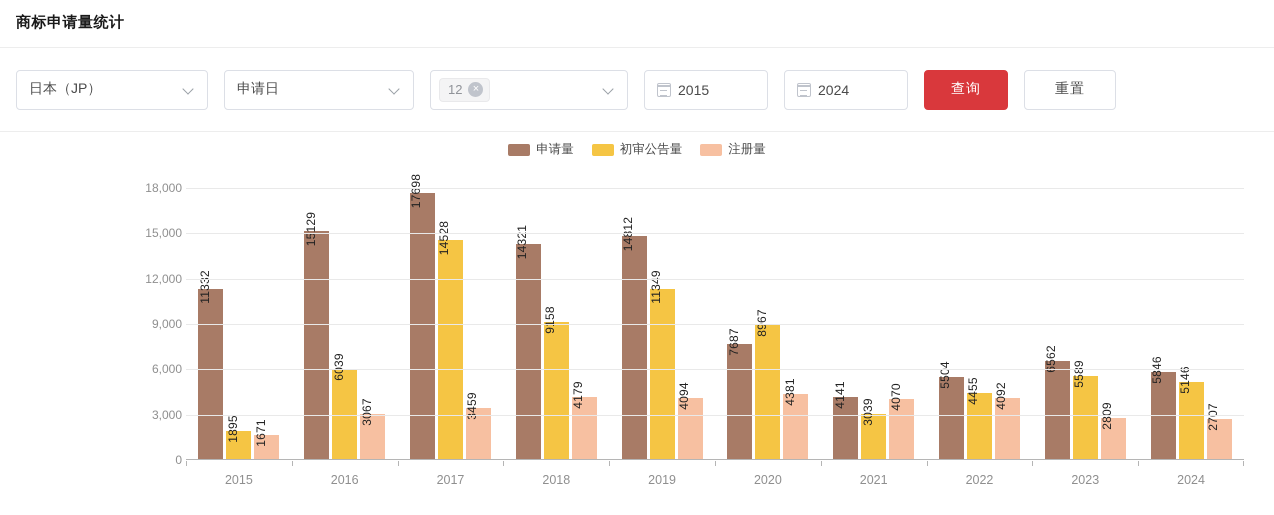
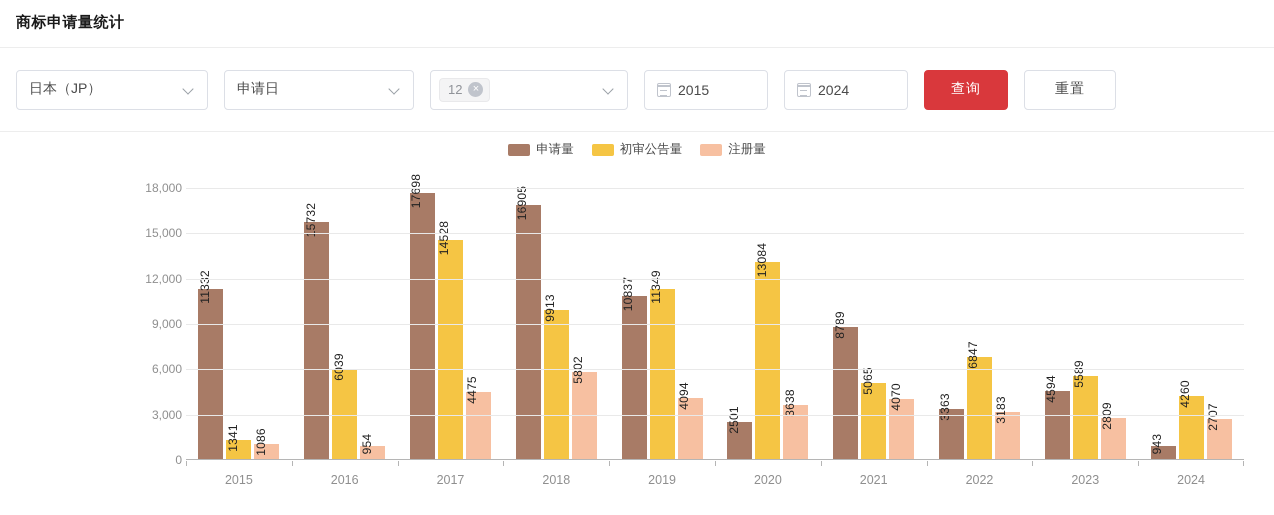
初审公告量/2015: 1895 -> 1341
注册量/2015: 1671 -> 1086
申请量/2016: 15129 -> 15732
注册量/2016: 3067 -> 954
注册量/2017: 3459 -> 4475
申请量/2018: 14321 -> 16905
初审公告量/2018: 9158 -> 9913
注册量/2018: 4179 -> 5802
申请量/2019: 14812 -> 10837
申请量/2020: 7687 -> 2501
初审公告量/2020: 8967 -> 13084
注册量/2020: 4381 -> 3638
申请量/2021: 4141 -> 8789
初审公告量/2021: 3039 -> 5065
申请量/2022: 5504 -> 3363
初审公告量/2022: 4455 -> 6847
注册量/2022: 4092 -> 3183
申请量/2023: 6562 -> 4594
申请量/2024: 5846 -> 943
初审公告量/2024: 5146 -> 4260
